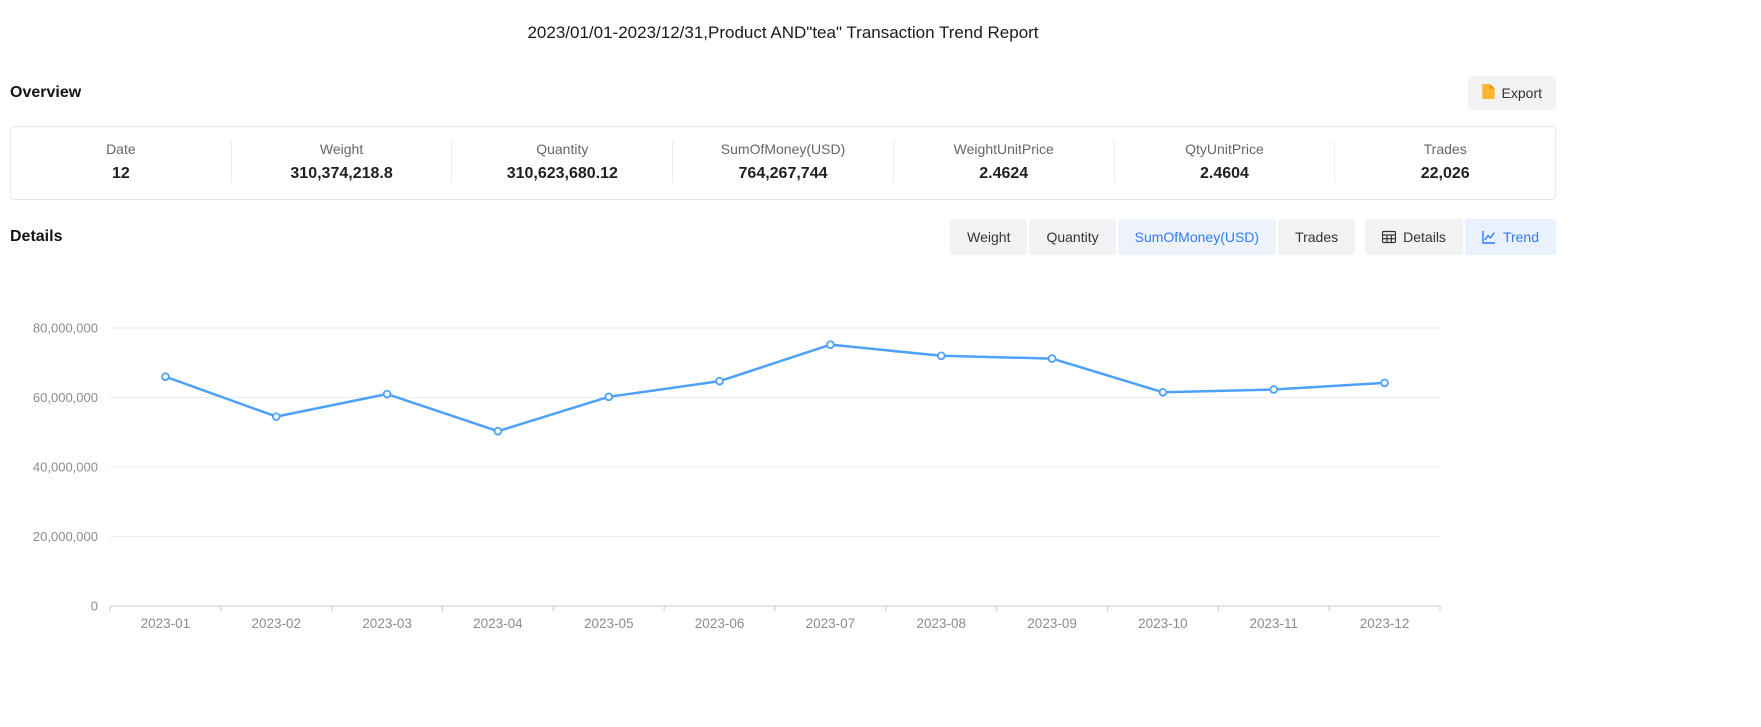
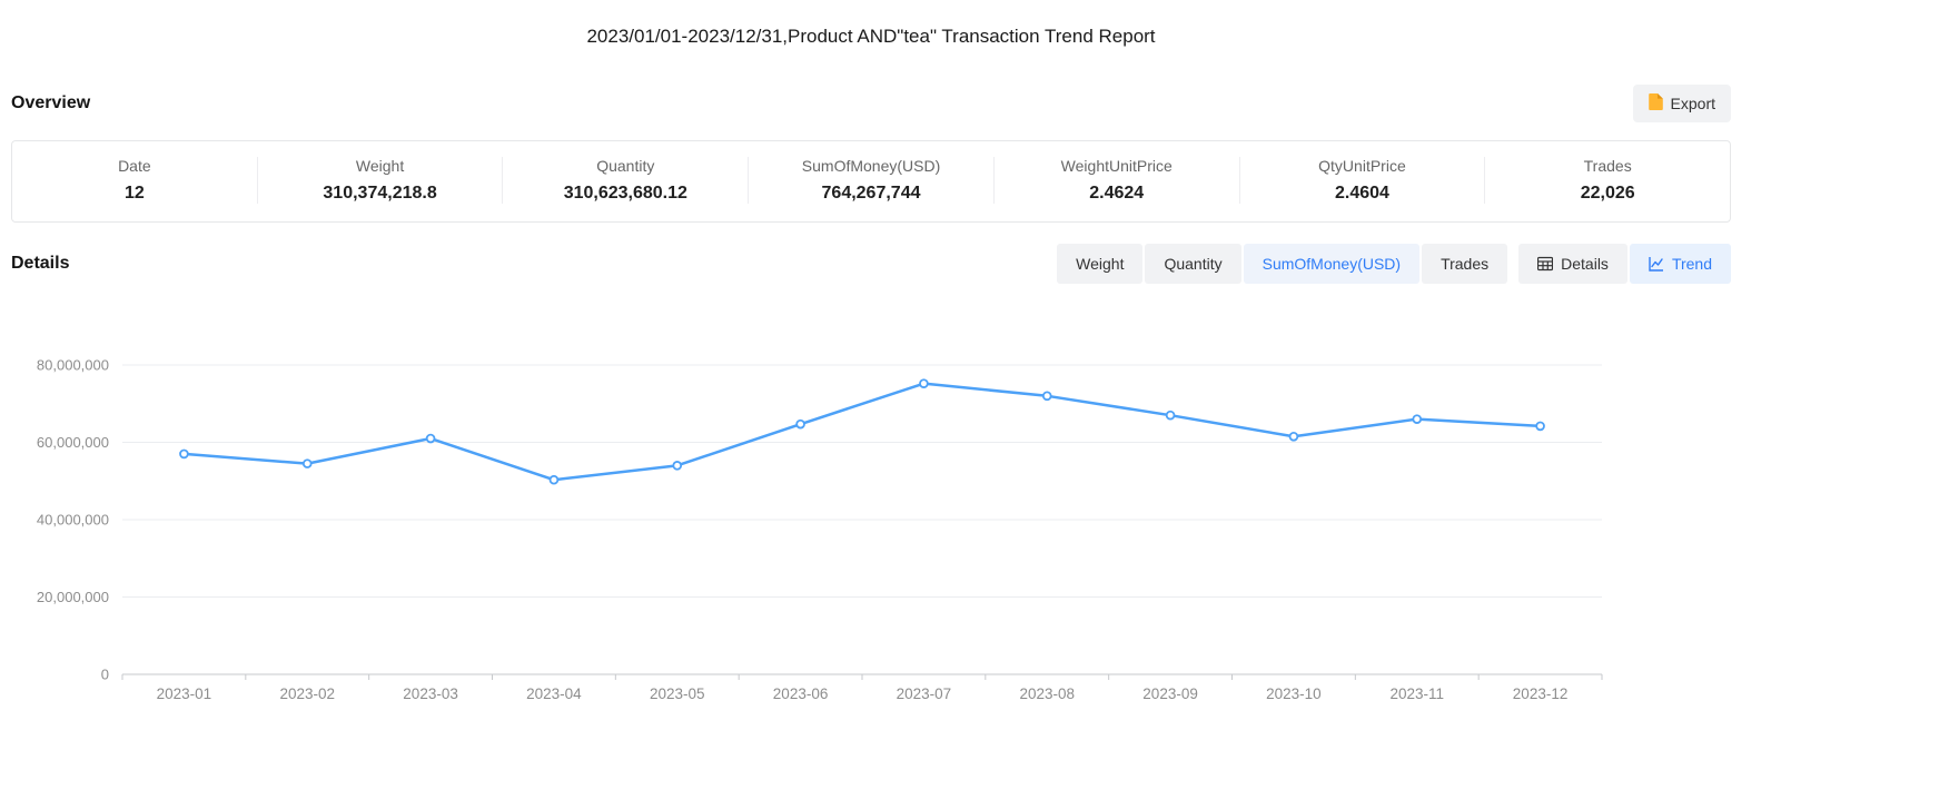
2023-01: 66000000 -> 57000000
2023-05: 60000000 -> 54000000
2023-09: 71000000 -> 67000000
2023-11: 62000000 -> 66000000
